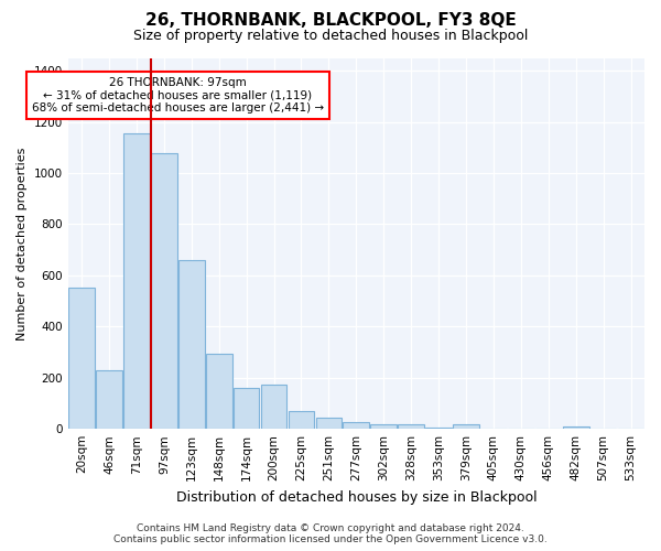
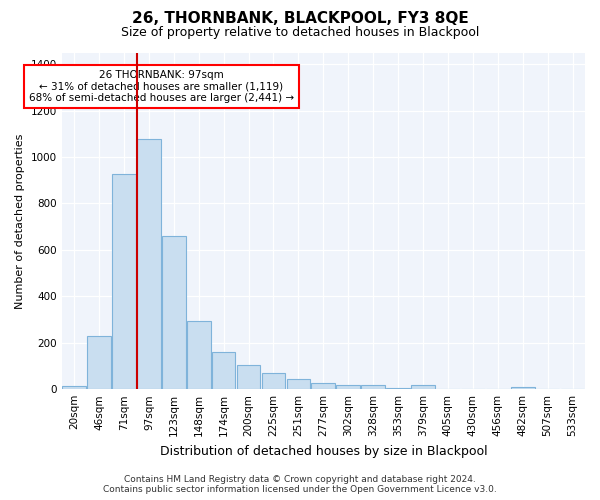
20sqm: 550 -> 13
71sqm: 1155 -> 925
200sqm: 175 -> 106
